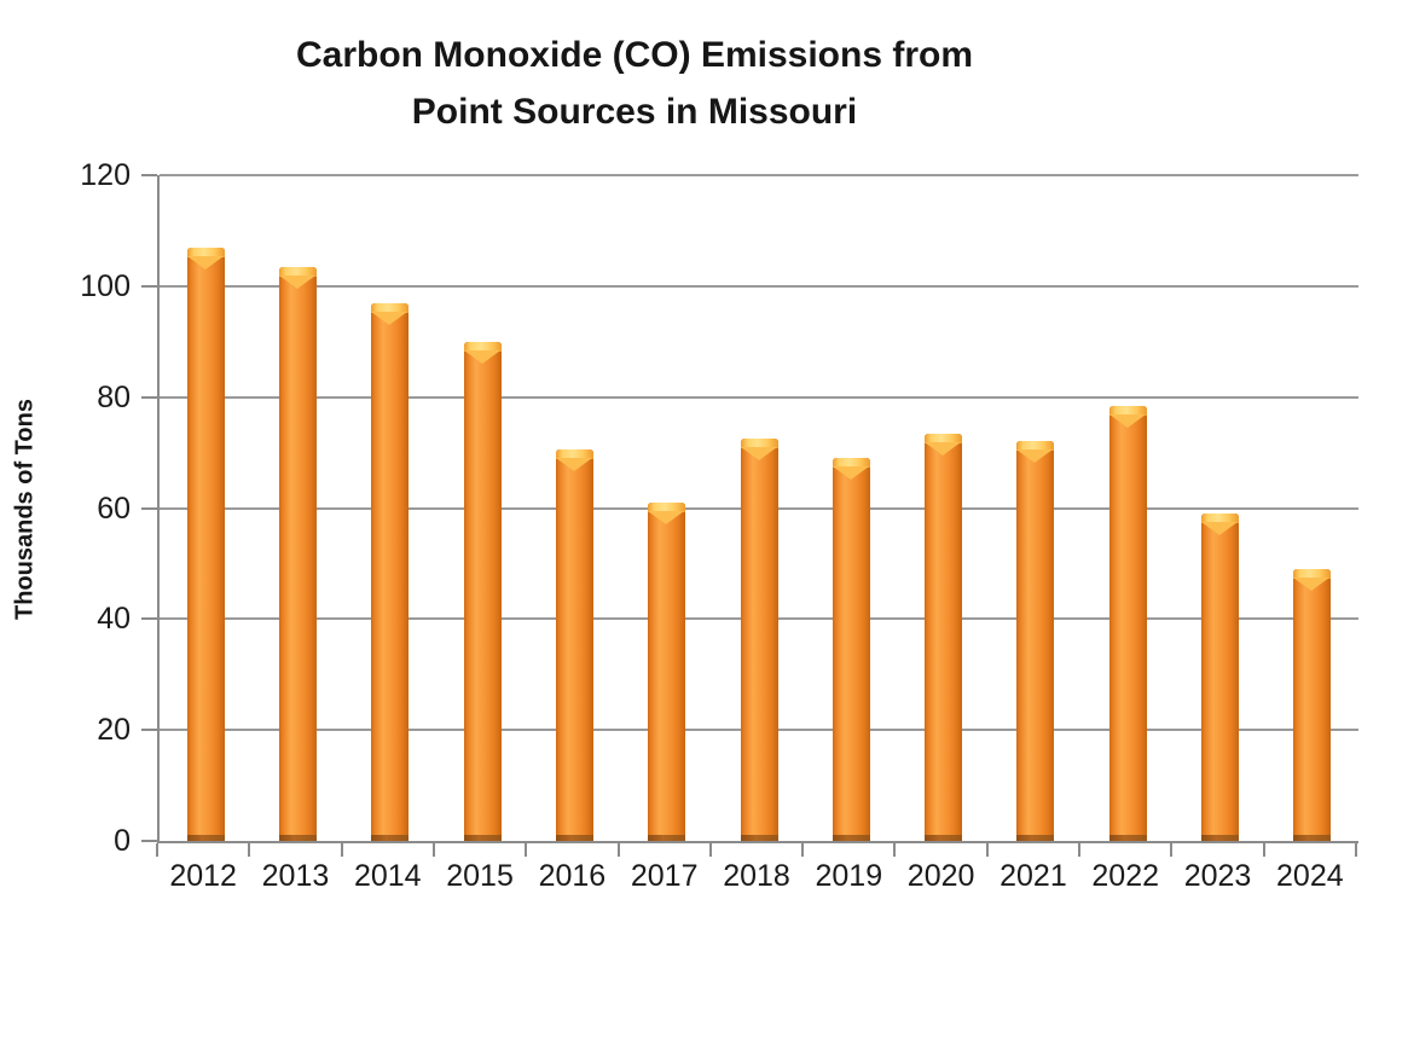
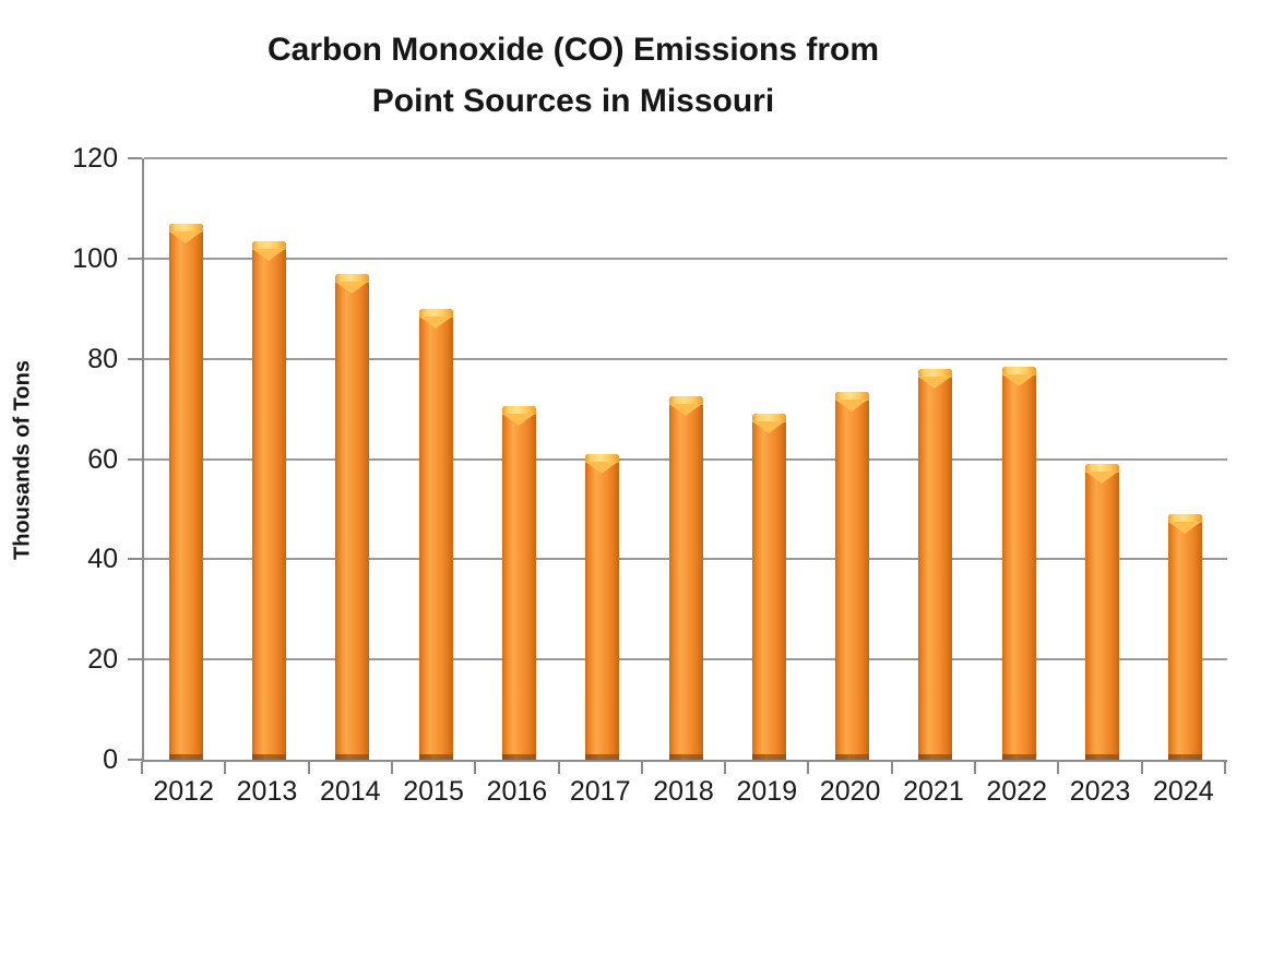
2021: 72 -> 78
